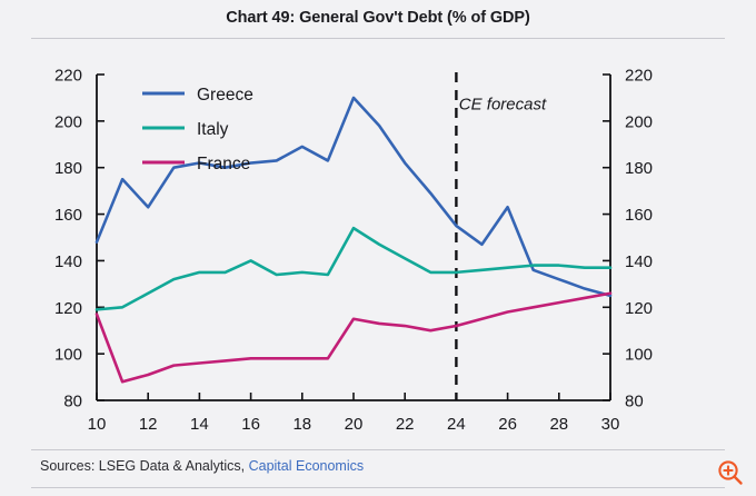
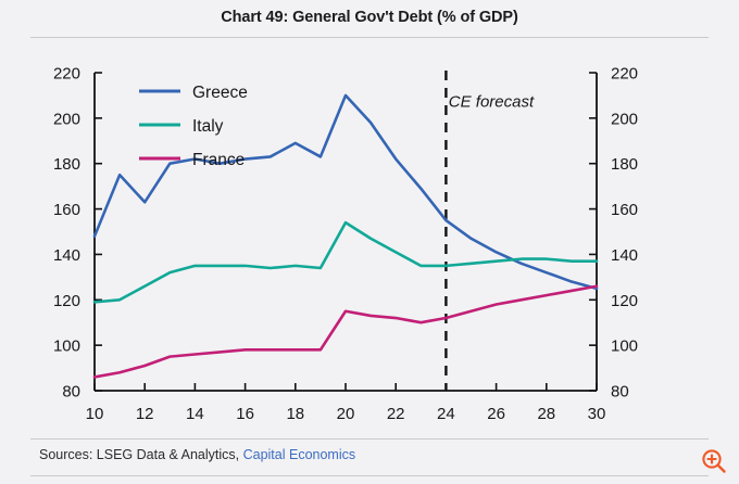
France/10: 117 -> 86
Italy/16: 140 -> 135
Greece/26: 163 -> 141
